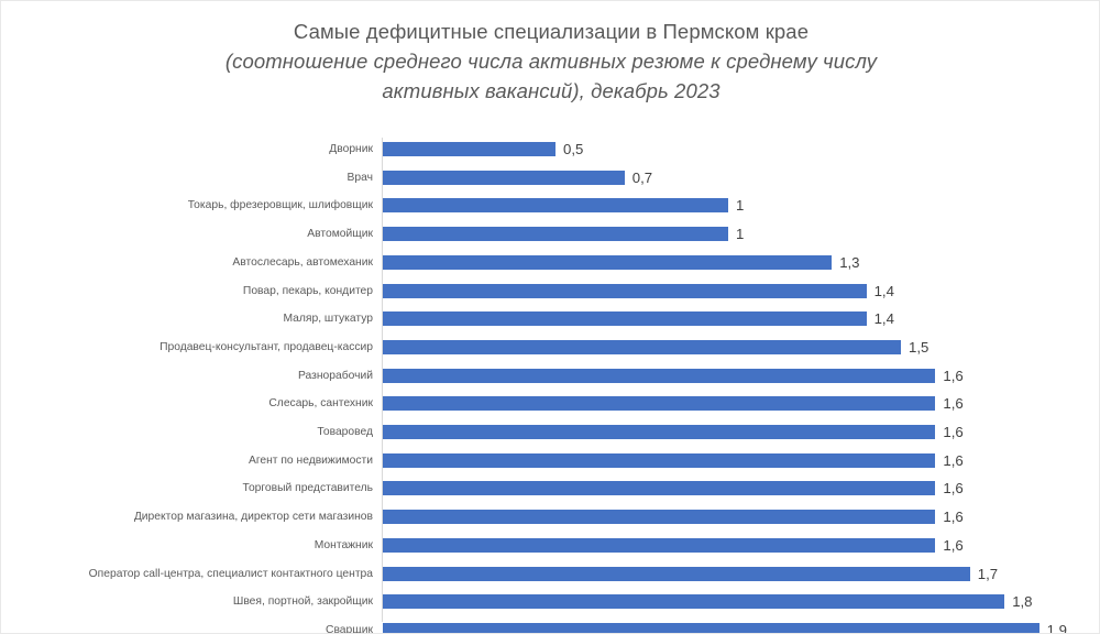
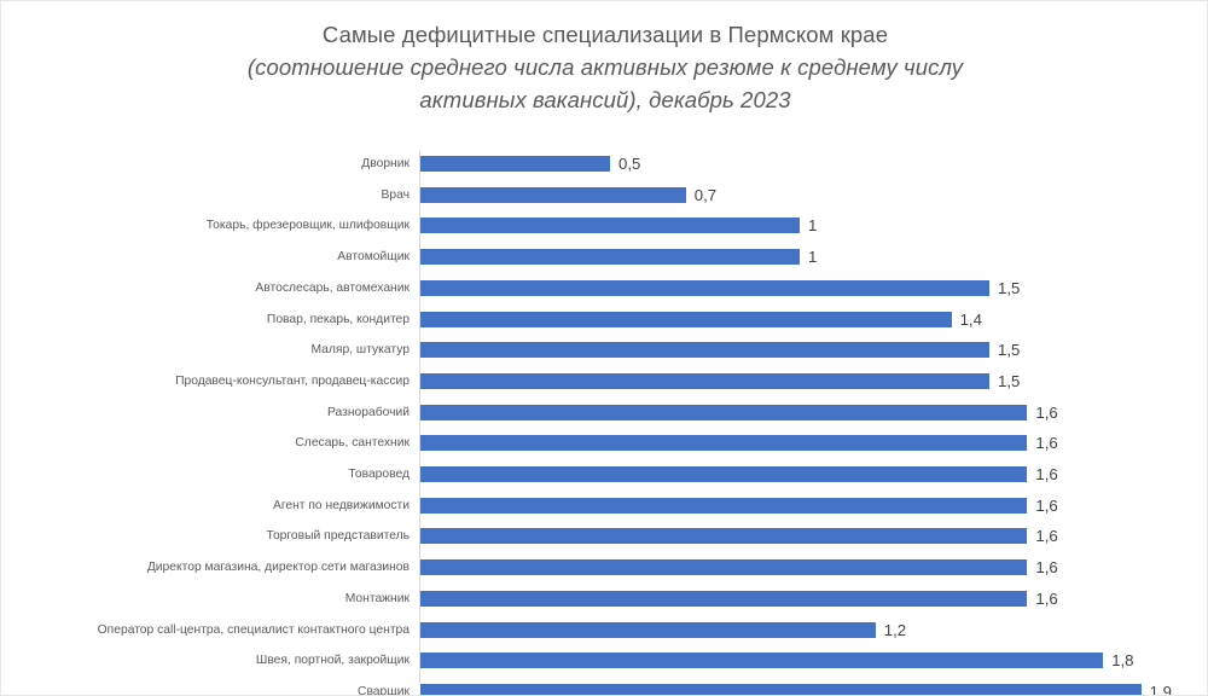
Автослесарь, автомеханик: 1,3 -> 1,5
Маляр, штукатур: 1,4 -> 1,5
Оператор call-центра, специалист контактного центра: 1,7 -> 1,2
